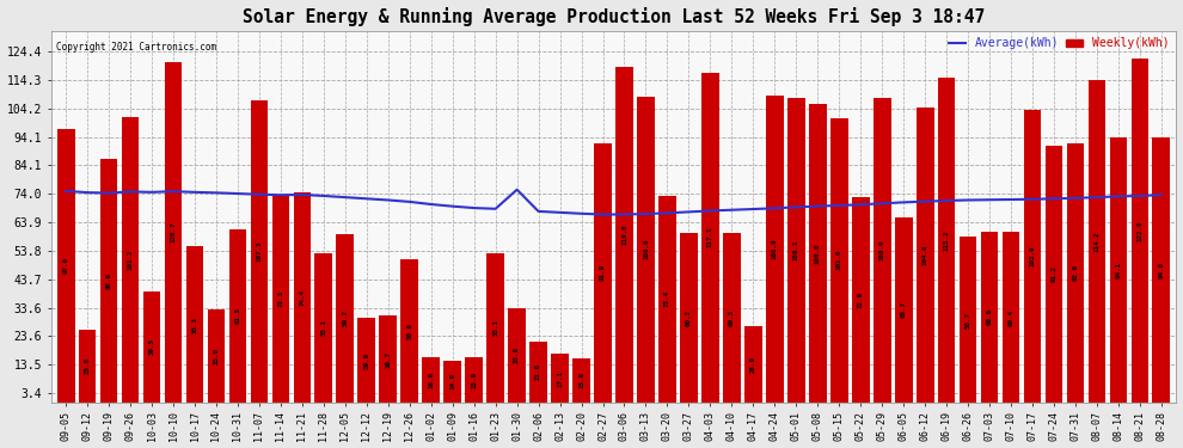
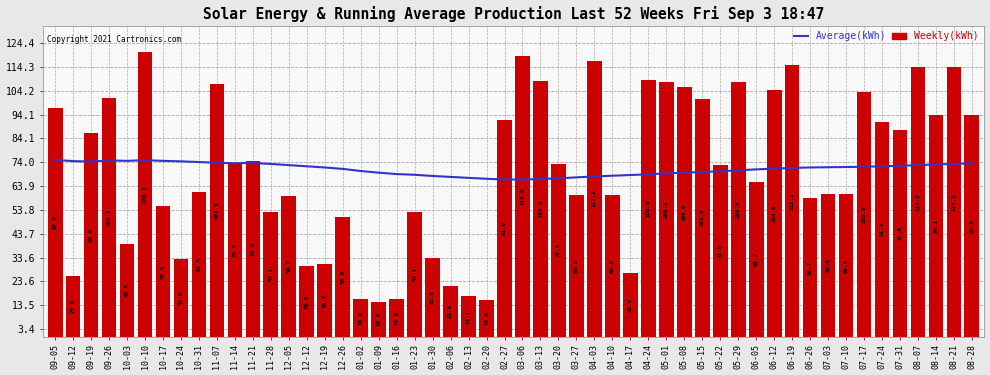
Average(kWh)/01-30: 75.5 -> 68.2
Weekly(kWh)/07-31: 92.0 -> 87.8
Weekly(kWh)/08-21: 122.0 -> 114.3
